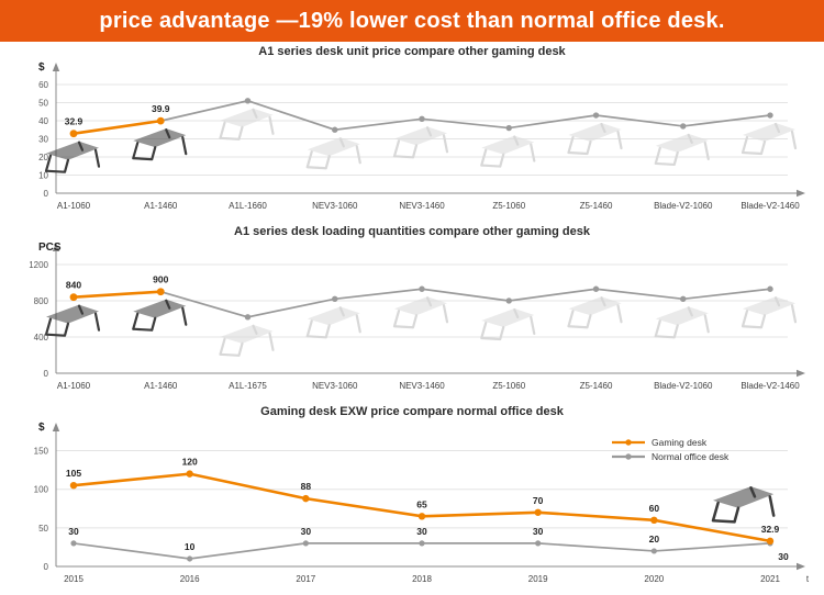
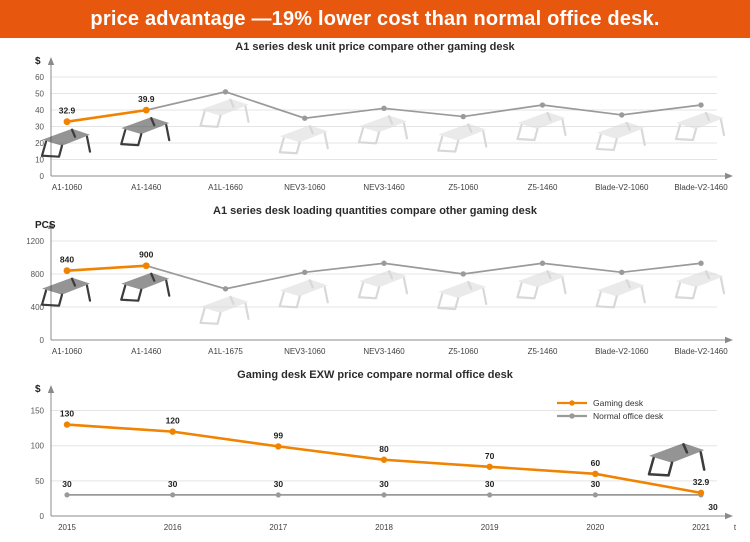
Gaming desk EXW price compare normal office desk/Gaming desk/2015: 105 -> 130
Gaming desk EXW price compare normal office desk/Normal office desk/2016: 10 -> 30
Gaming desk EXW price compare normal office desk/Gaming desk/2017: 88 -> 99
Gaming desk EXW price compare normal office desk/Gaming desk/2018: 65 -> 80
Gaming desk EXW price compare normal office desk/Normal office desk/2020: 20 -> 30
